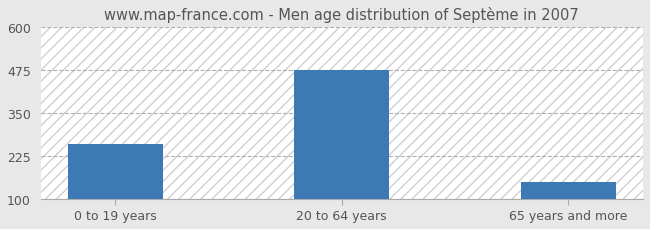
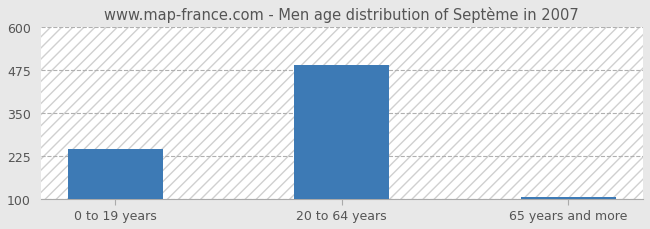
0 to 19 years: 260 -> 245
20 to 64 years: 475 -> 490
65 years and more: 150 -> 105
